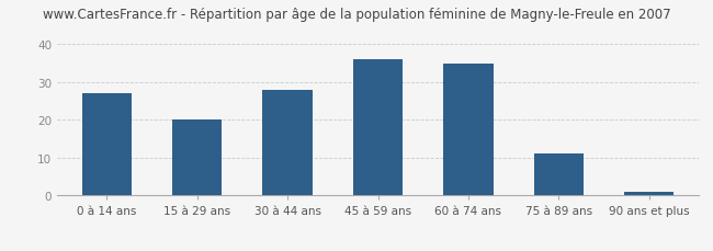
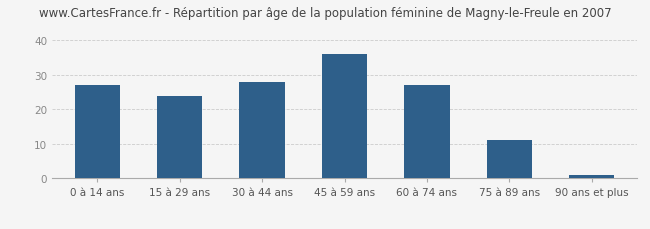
15 à 29 ans: 20 -> 24
60 à 74 ans: 35 -> 27
